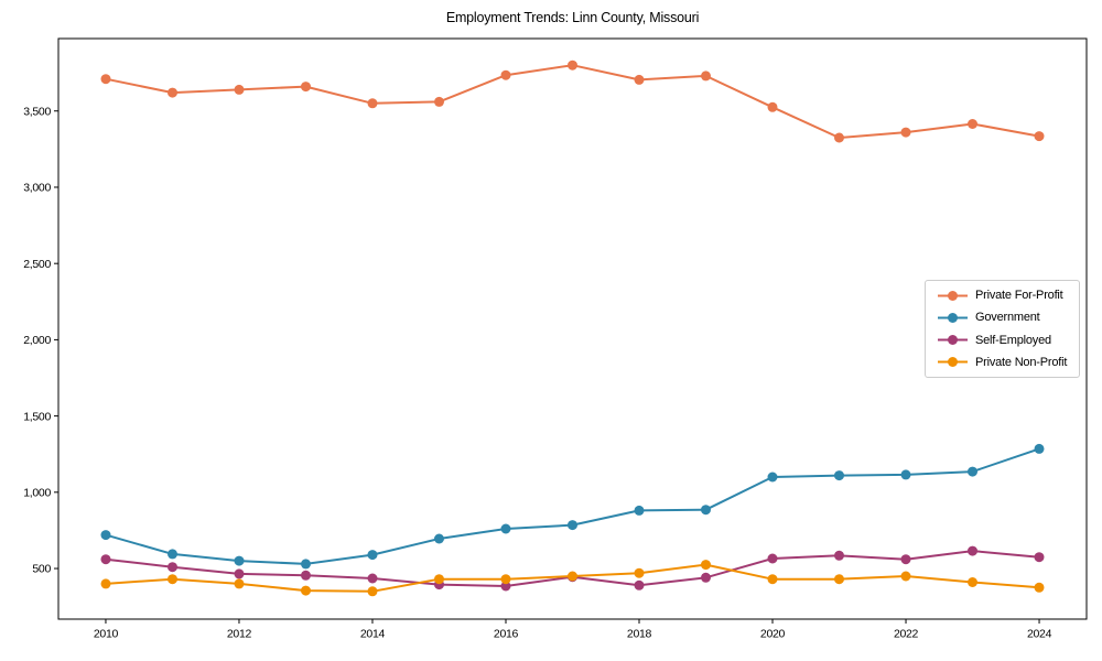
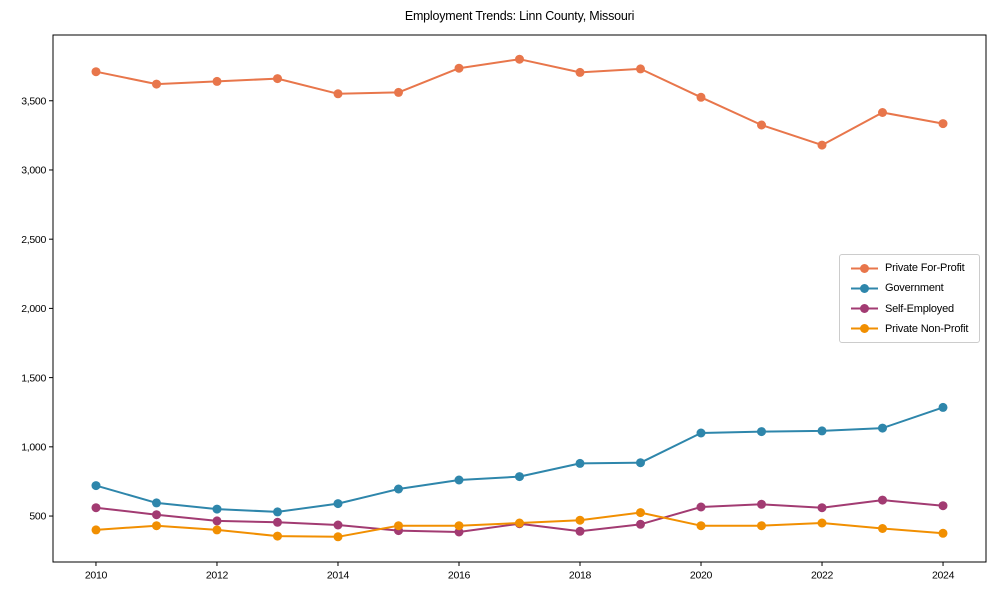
Private For-Profit/2022: 3360 -> 3180
